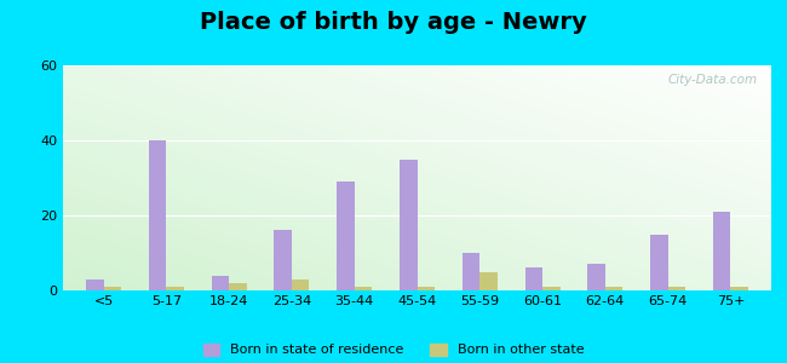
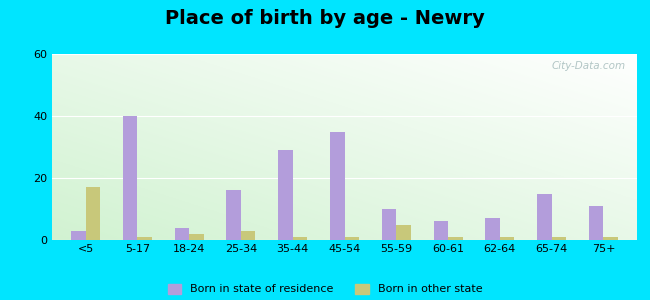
Born in other state/<5: 1 -> 17
Born in state of residence/75+: 21 -> 11
